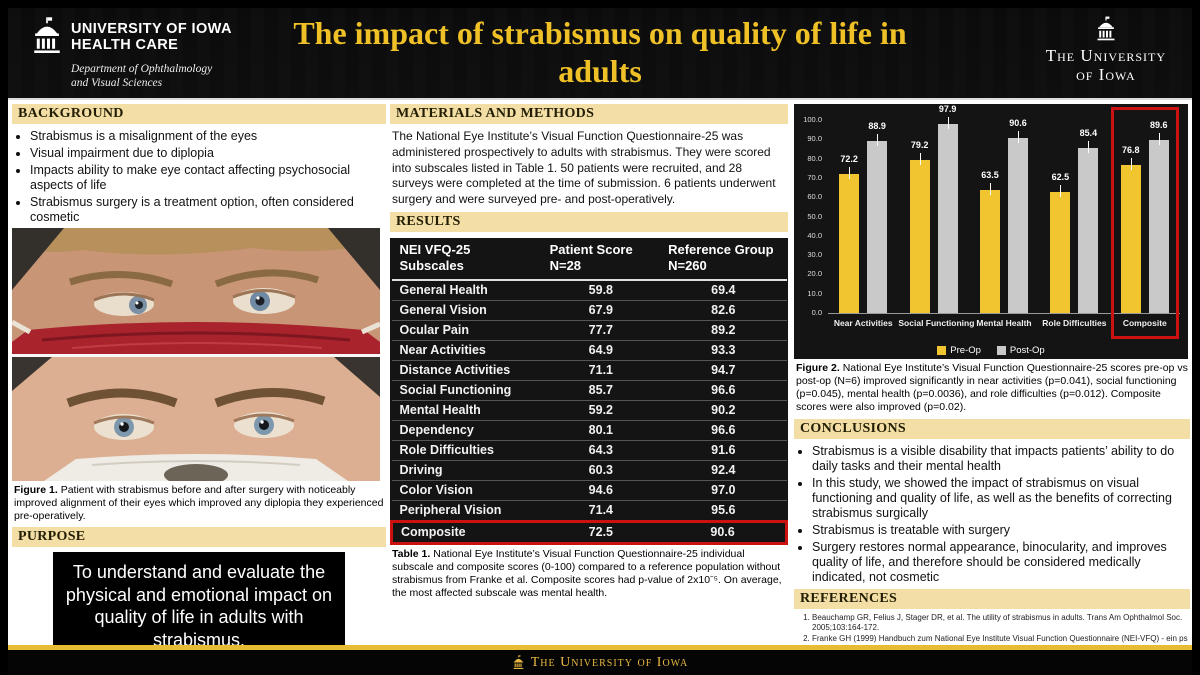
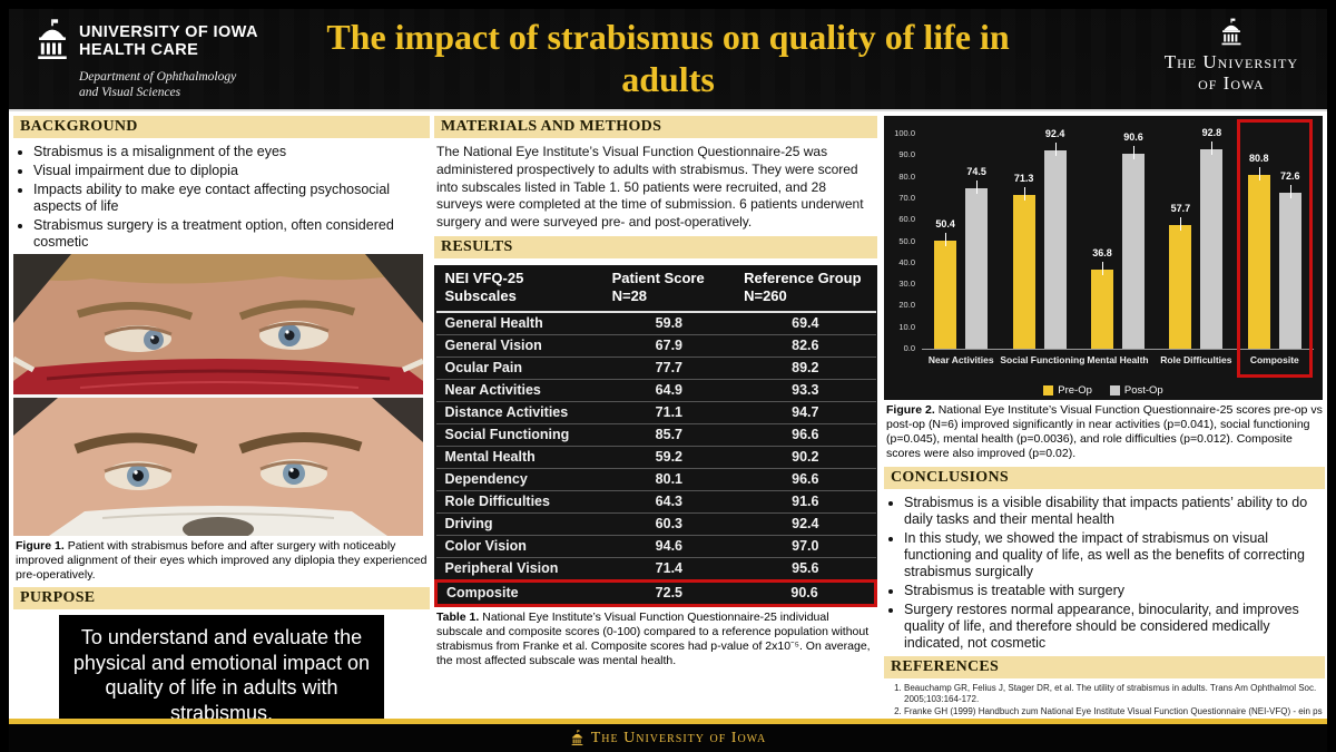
Pre-Op/Near Activities: 72.2 -> 50.4
Post-Op/Near Activities: 88.9 -> 74.5
Pre-Op/Social Functioning: 79.2 -> 71.3
Post-Op/Social Functioning: 97.9 -> 92.4
Pre-Op/Mental Health: 63.5 -> 36.8
Pre-Op/Role Difficulties: 62.5 -> 57.7
Post-Op/Role Difficulties: 85.4 -> 92.8
Pre-Op/Composite: 76.8 -> 80.8
Post-Op/Composite: 89.6 -> 72.6
